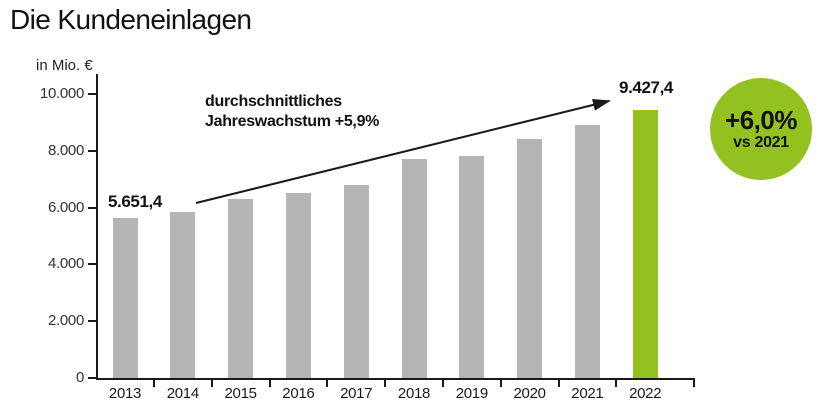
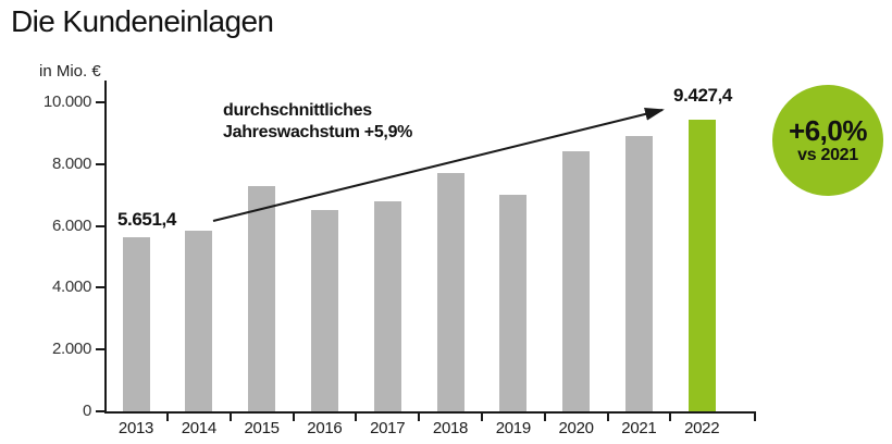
2015: 6300 -> 7300
2019: 7800 -> 7000
